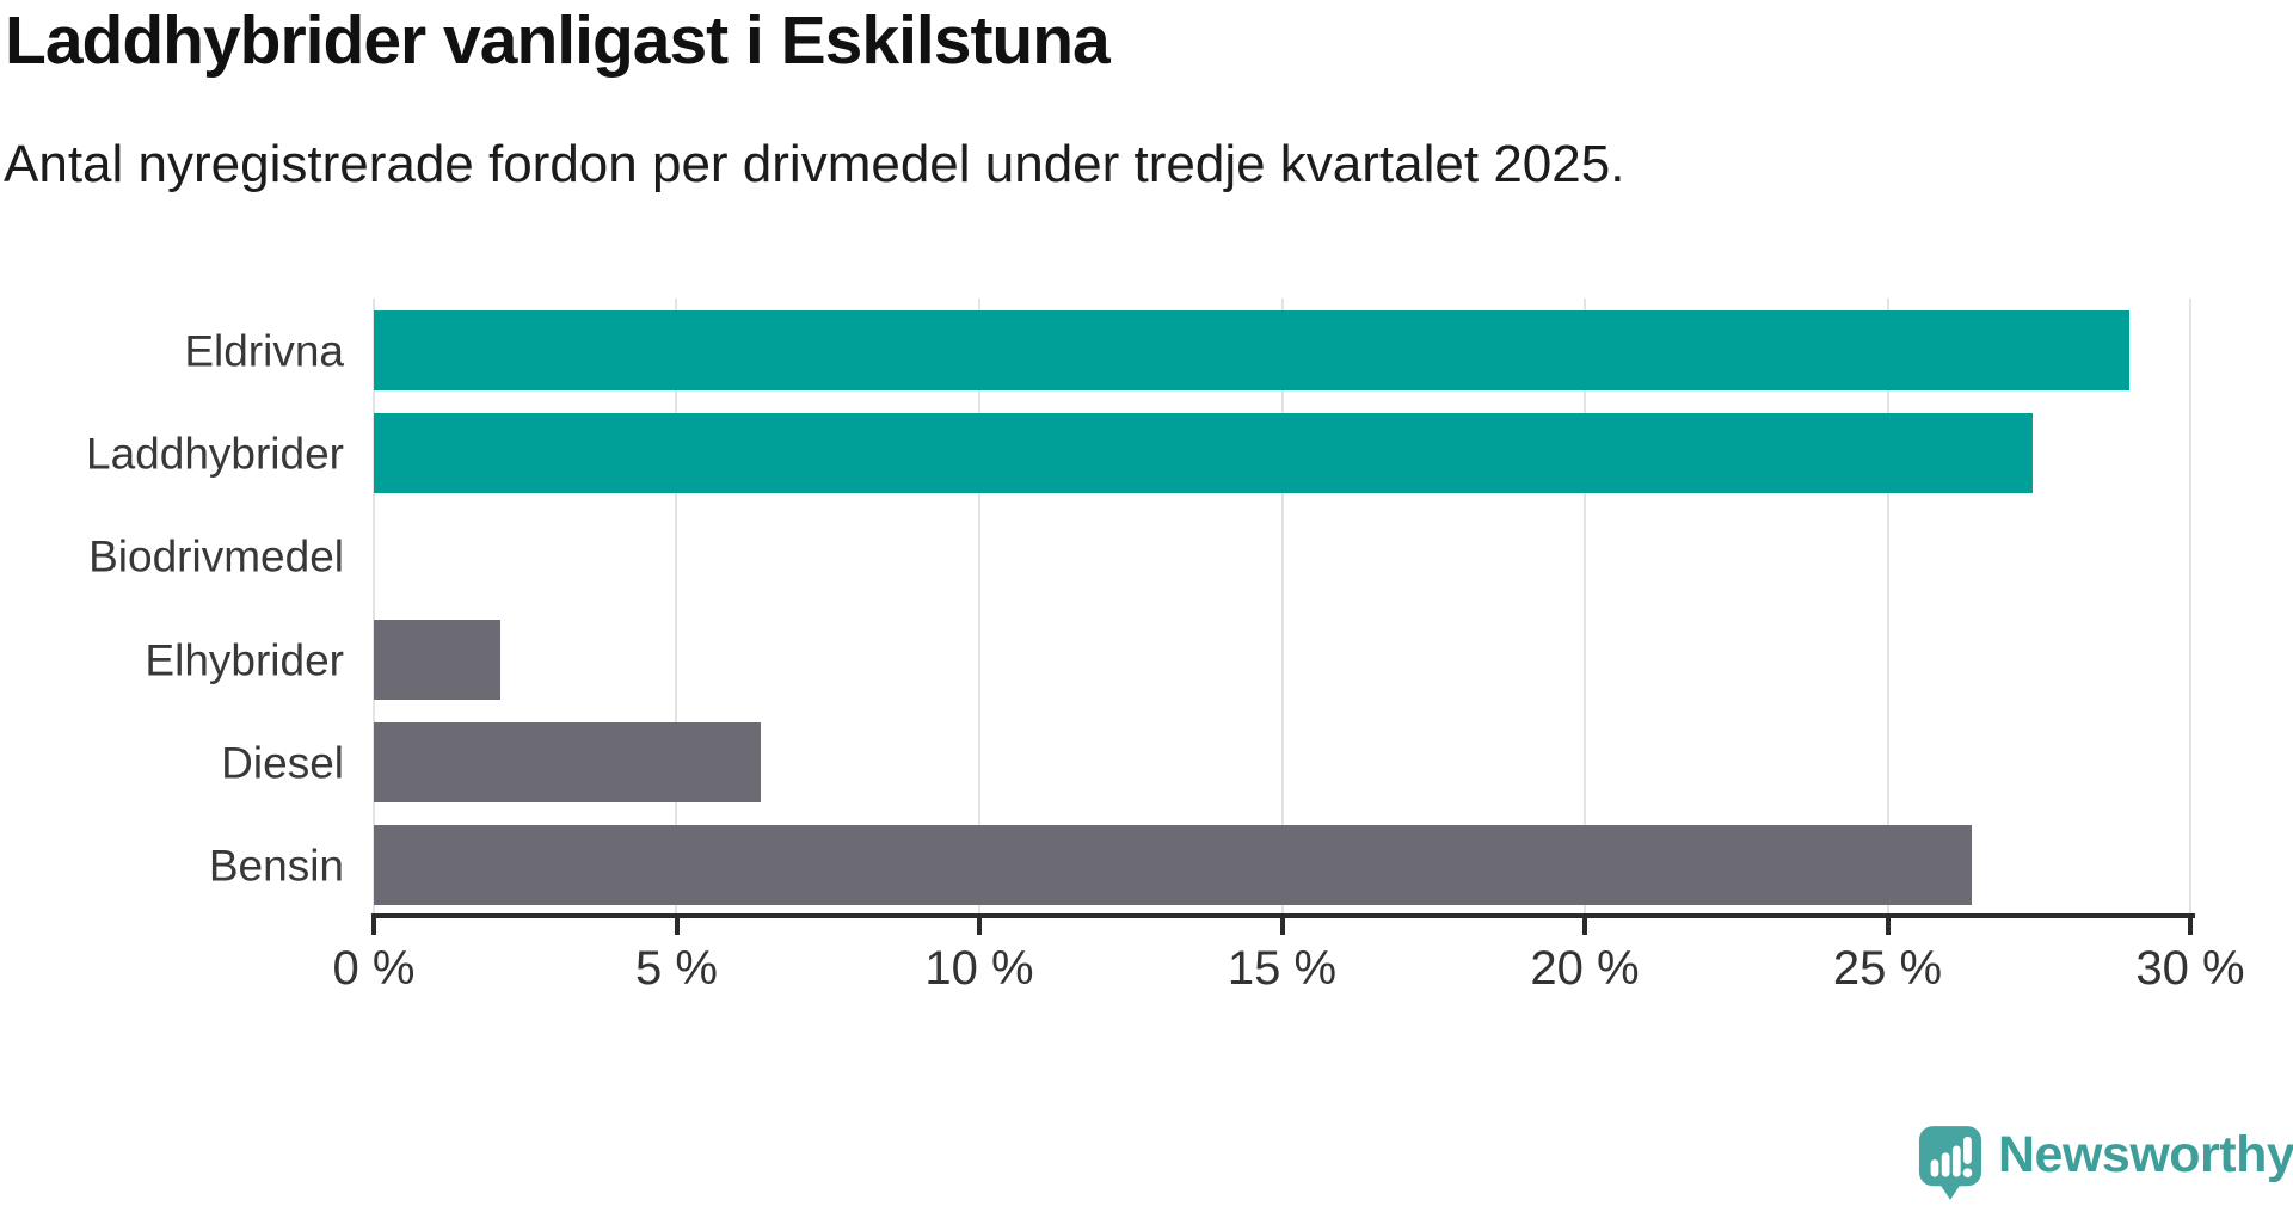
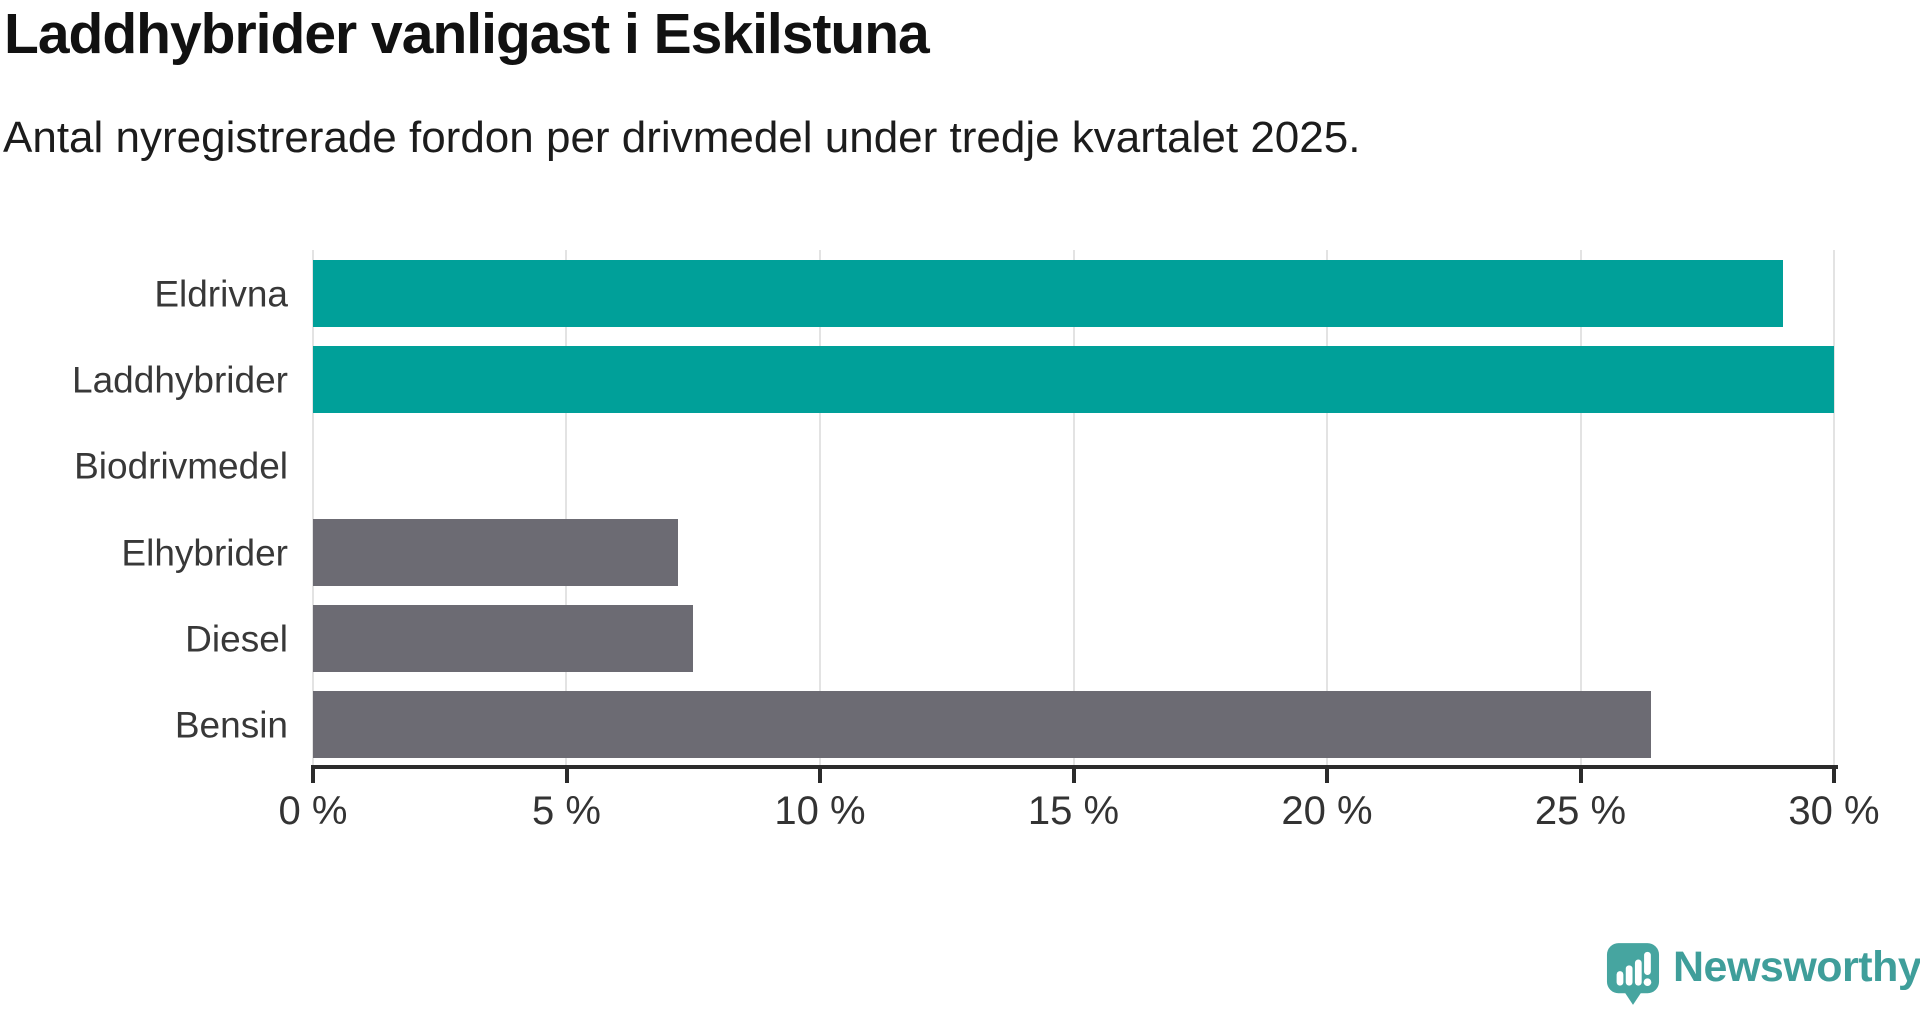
Laddhybrider: 27.4% -> 30.0%
Elhybrider: 2.1% -> 7.2%
Diesel: 6.4% -> 7.5%
